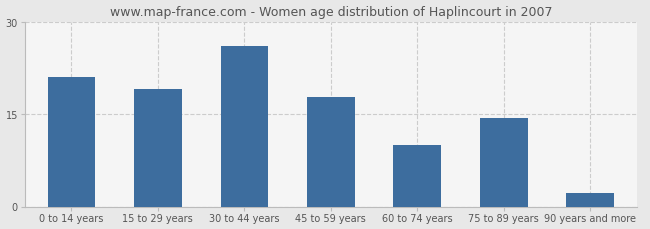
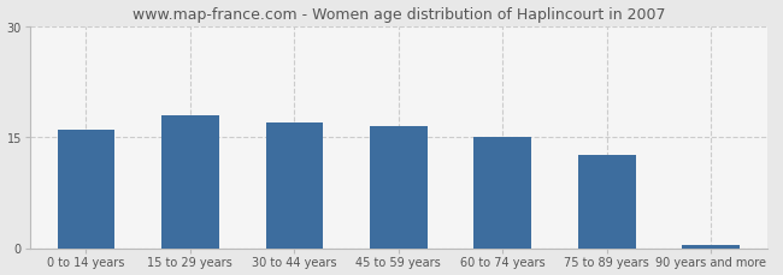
0 to 14 years: 21.0 -> 16.0
15 to 29 years: 19.0 -> 18.0
30 to 44 years: 26.0 -> 17.0
45 to 59 years: 17.8 -> 16.5
60 to 74 years: 10.0 -> 15.0
75 to 89 years: 14.4 -> 12.5
90 years and more: 2.2 -> 0.4
